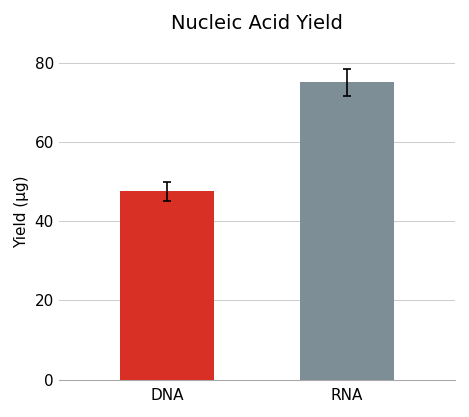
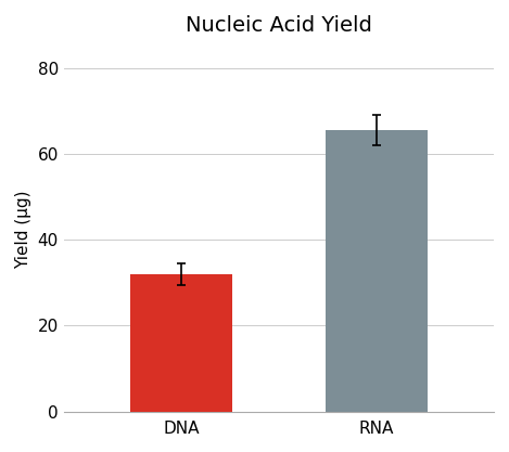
DNA: 47.5 -> 32.0
RNA: 75.0 -> 65.5
